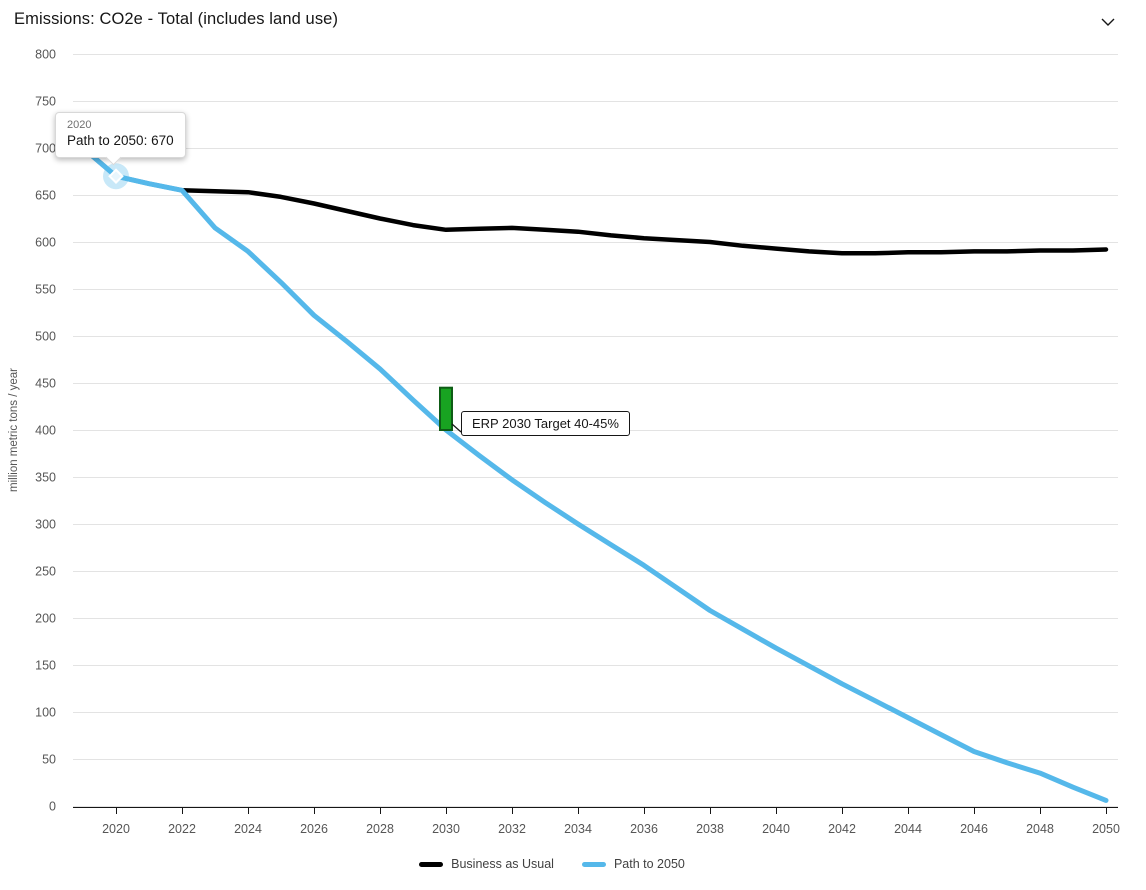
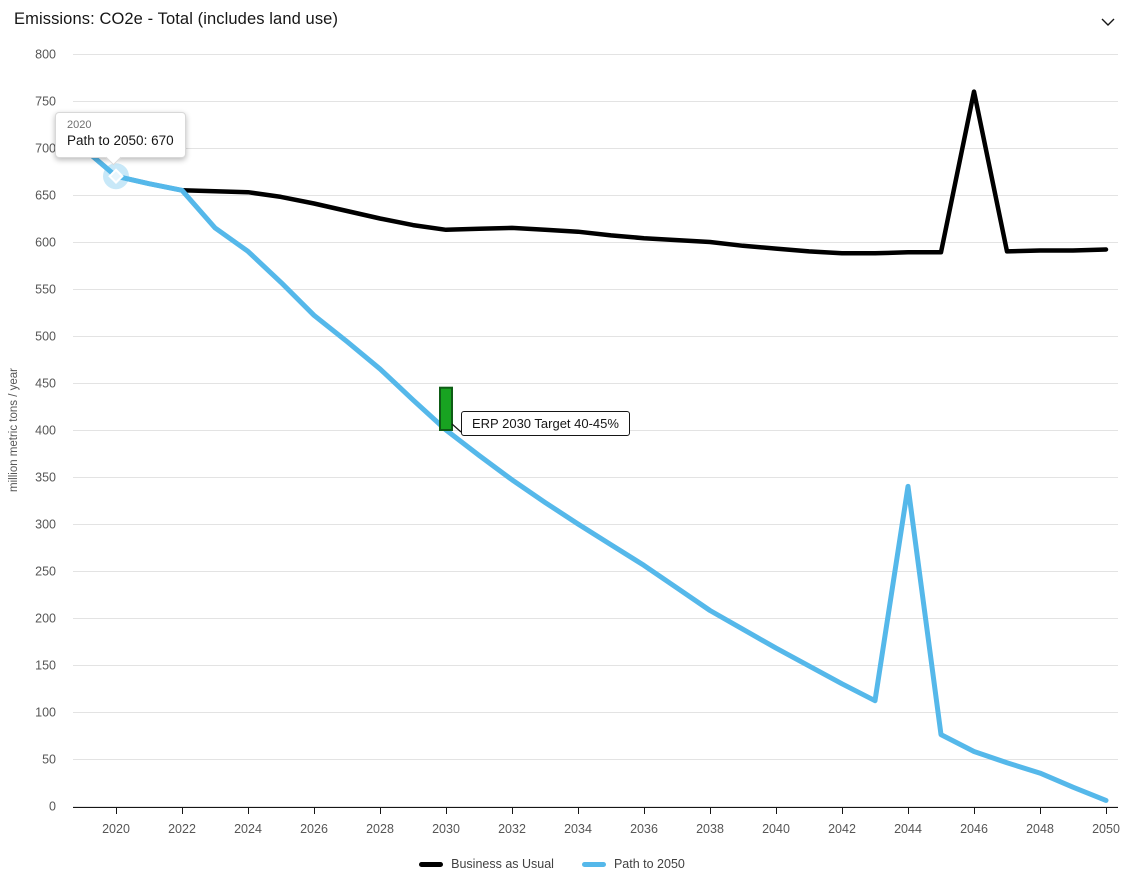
Path to 2050/2044: 90 -> 340
Business as Usual/2046: 590 -> 760
